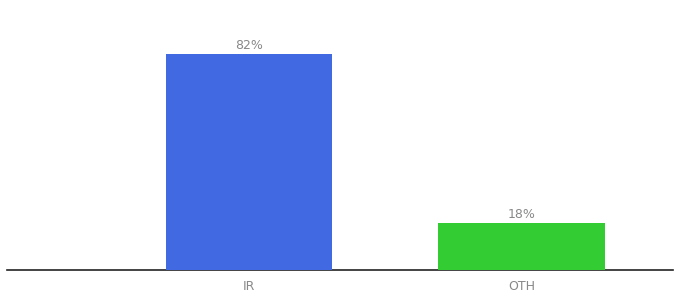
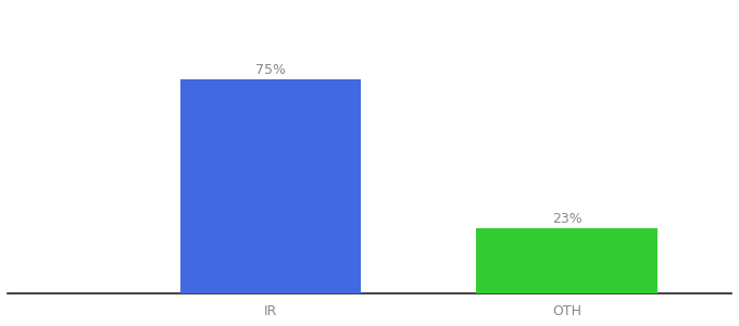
IR: 82% -> 75%
OTH: 18% -> 23%
